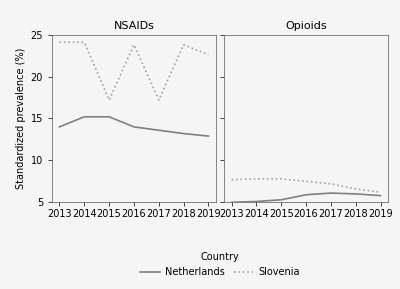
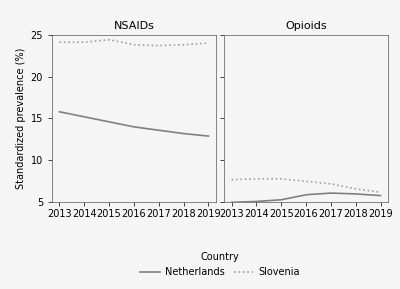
NSAIDs/Netherlands/2013: 14.0 -> 15.8
NSAIDs/Netherlands/2015: 15.2 -> 14.6
NSAIDs/Slovenia/2015: 17.2 -> 24.4
NSAIDs/Slovenia/2017: 17.2 -> 23.7
NSAIDs/Slovenia/2019: 22.6 -> 24.0
